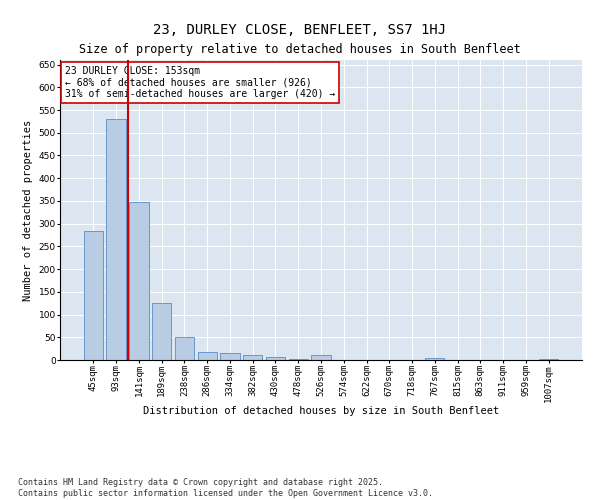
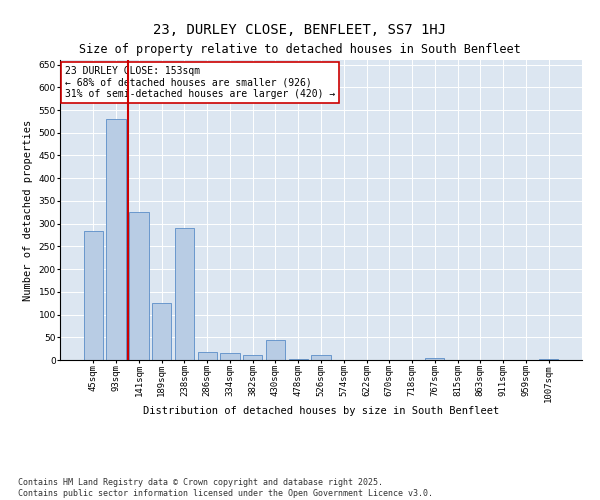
141sqm: 348 -> 325
238sqm: 50 -> 290
430sqm: 7 -> 45
